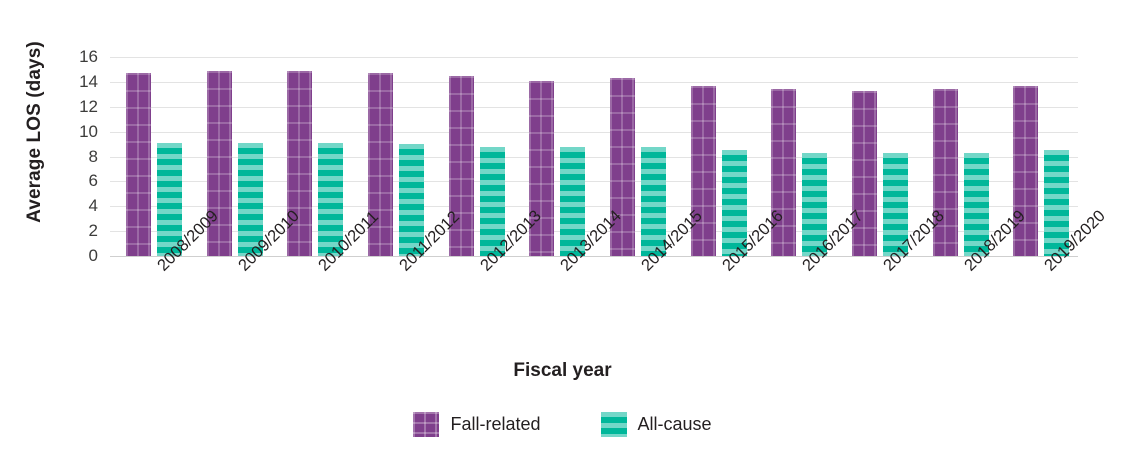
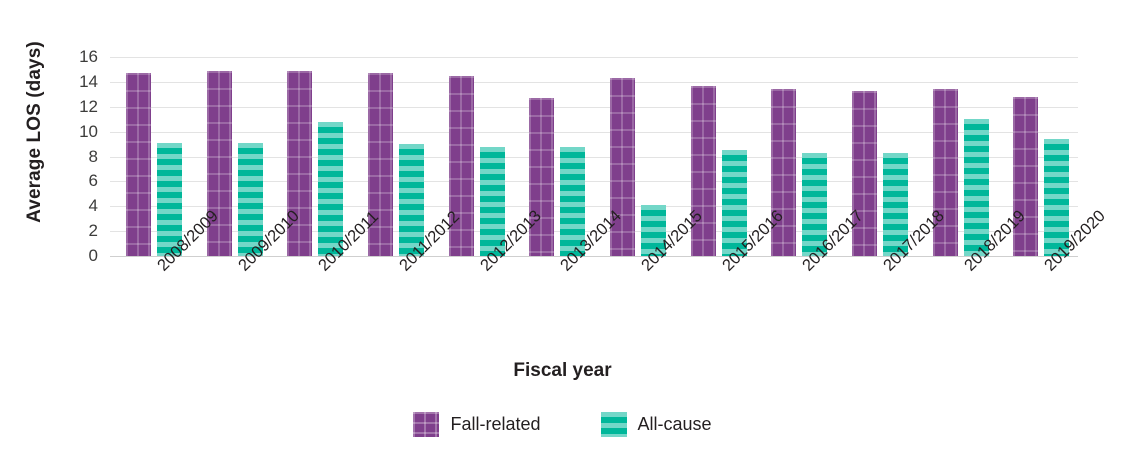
All-cause/2010/2011: 9.1 -> 10.8
Fall-related/2013/2014: 14.1 -> 12.7
All-cause/2014/2015: 8.8 -> 4.1
All-cause/2018/2019: 8.3 -> 11.0
Fall-related/2019/2020: 13.7 -> 12.8
All-cause/2019/2020: 8.5 -> 9.4
